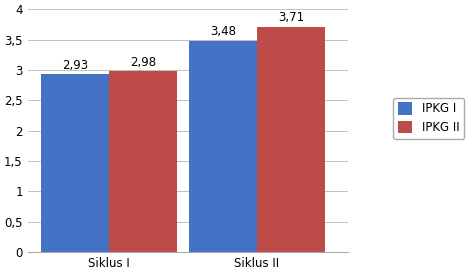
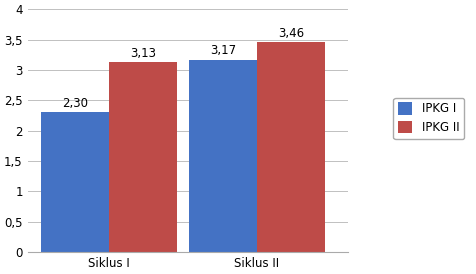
IPKG I/Siklus I: 2,93 -> 2,30
IPKG II/Siklus I: 2,98 -> 3,13
IPKG I/Siklus II: 3,48 -> 3,17
IPKG II/Siklus II: 3,71 -> 3,46
